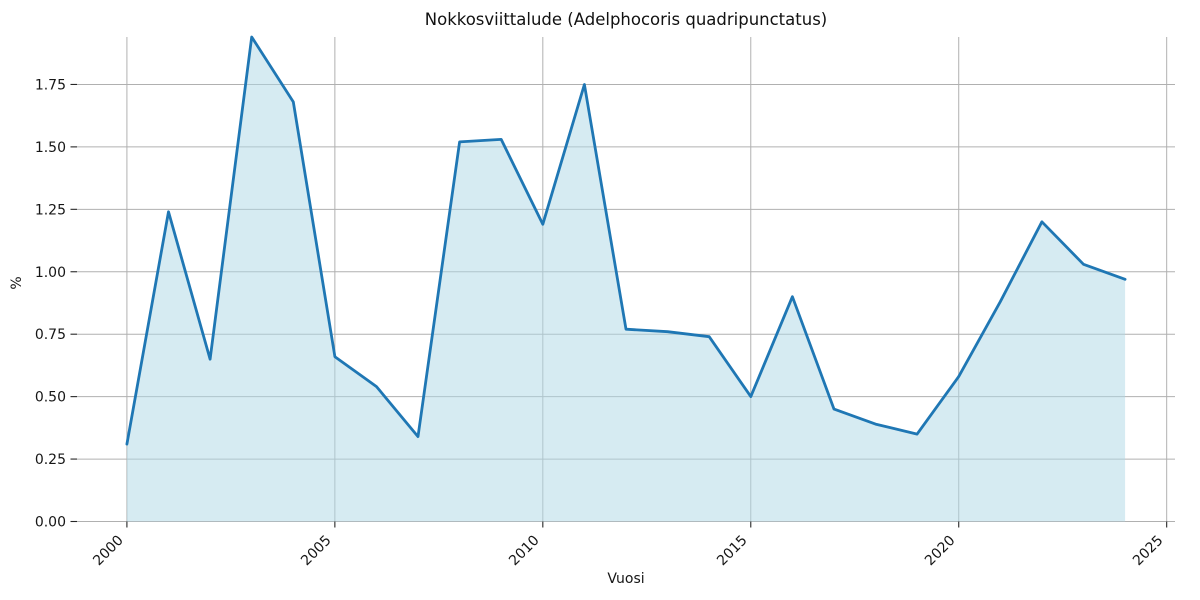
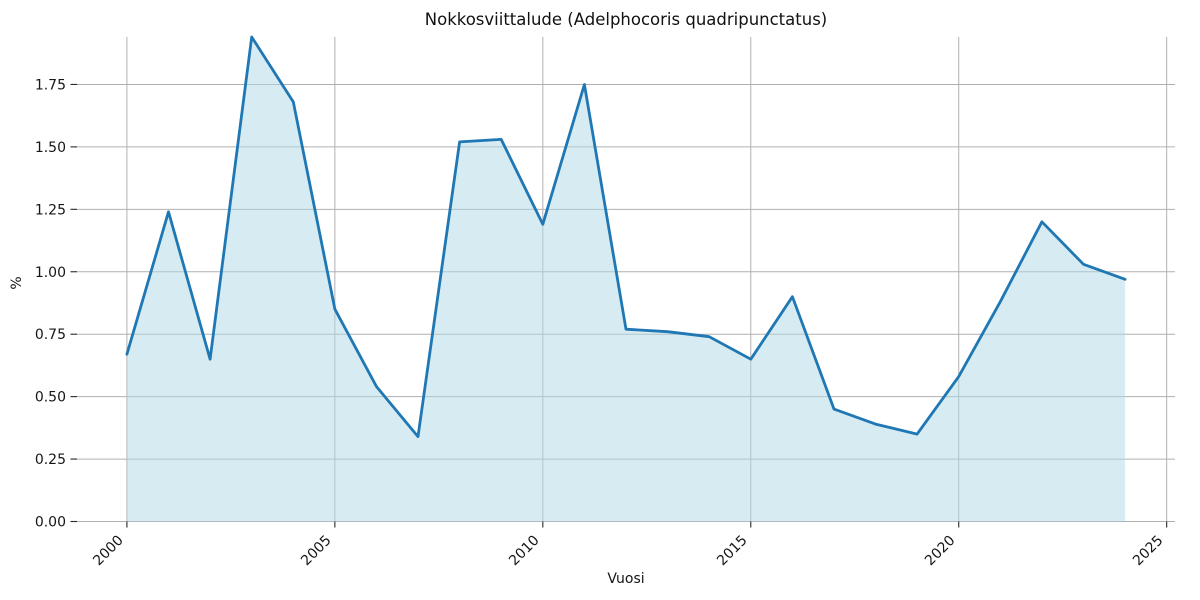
2000: 0.31 -> 0.67
2005: 0.66 -> 0.85
2015: 0.50 -> 0.65
